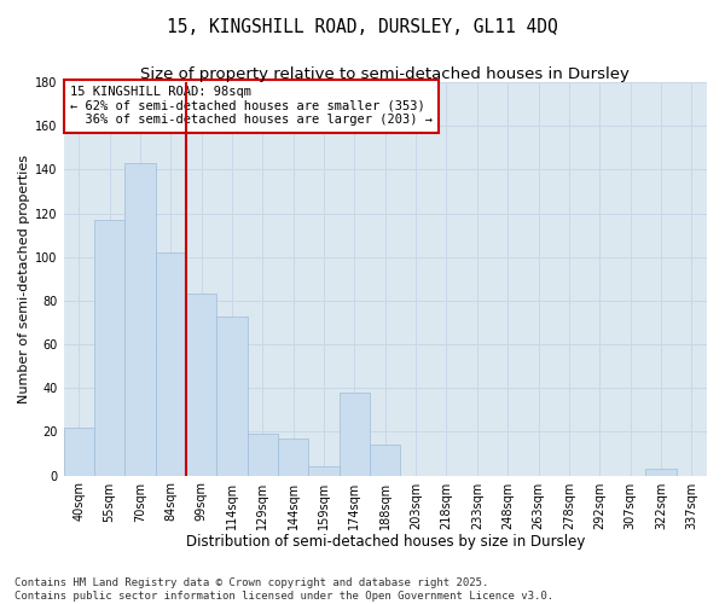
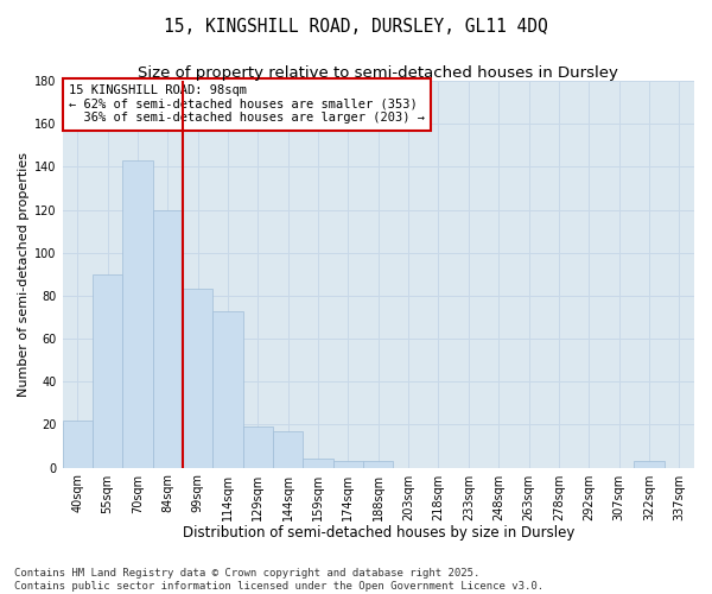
55sqm: 117 -> 90
84sqm: 102 -> 120
174sqm: 38 -> 3
188sqm: 14 -> 3
